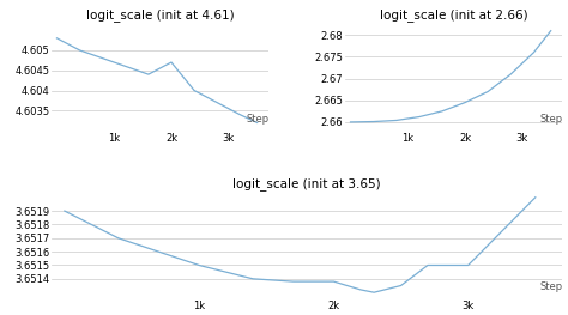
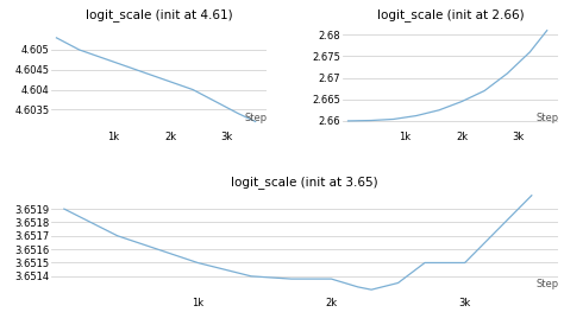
logit_scale (init at 4.61)/2k: 4.6047 -> 4.6042
